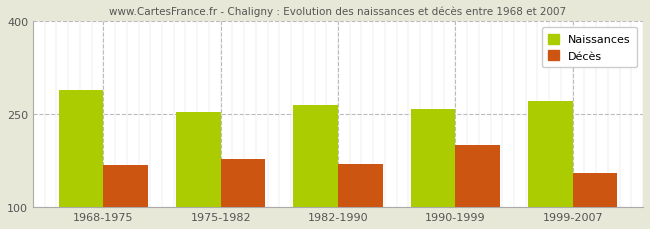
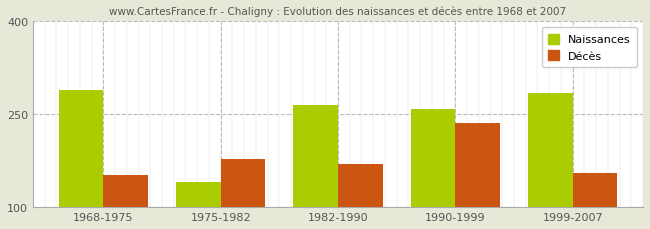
Décès/1968-1975: 168 -> 152
Naissances/1975-1982: 253 -> 140
Décès/1990-1999: 200 -> 236
Naissances/1999-2007: 272 -> 284
